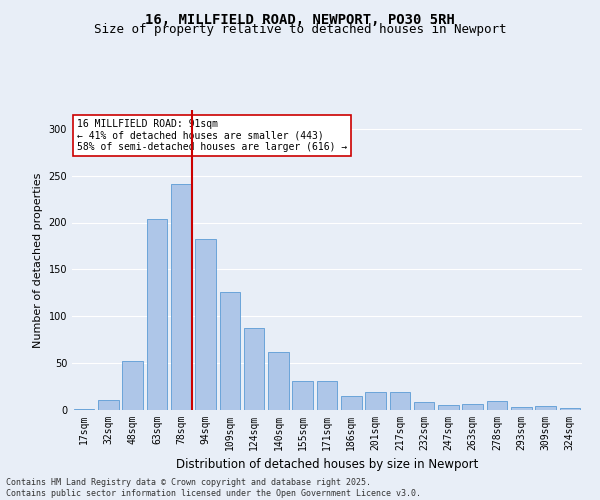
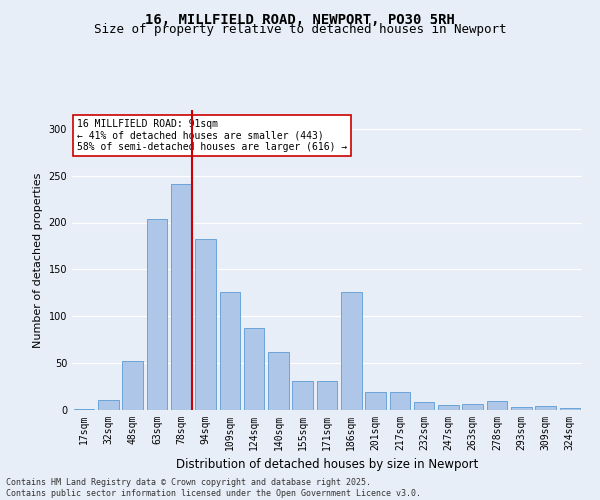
186sqm: 15 -> 126
